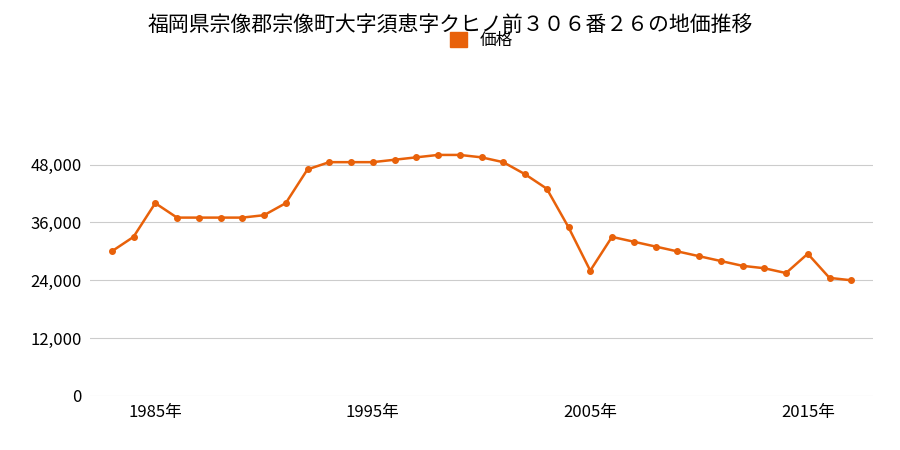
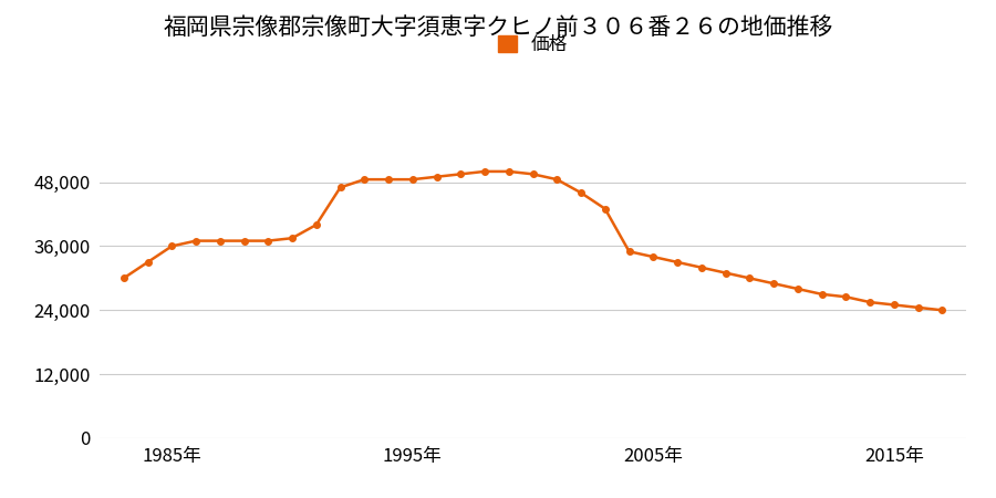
1985年: 40,000 -> 36,000
2005年: 26,000 -> 34,000
2015年: 29,500 -> 25,000
